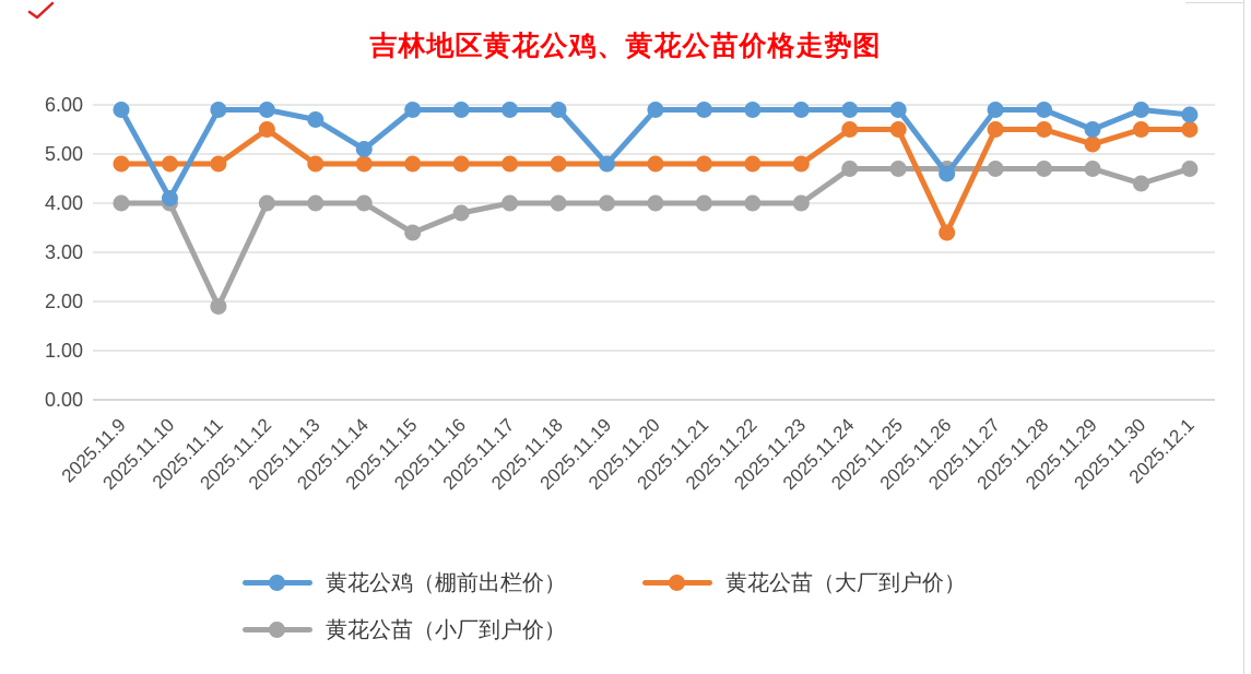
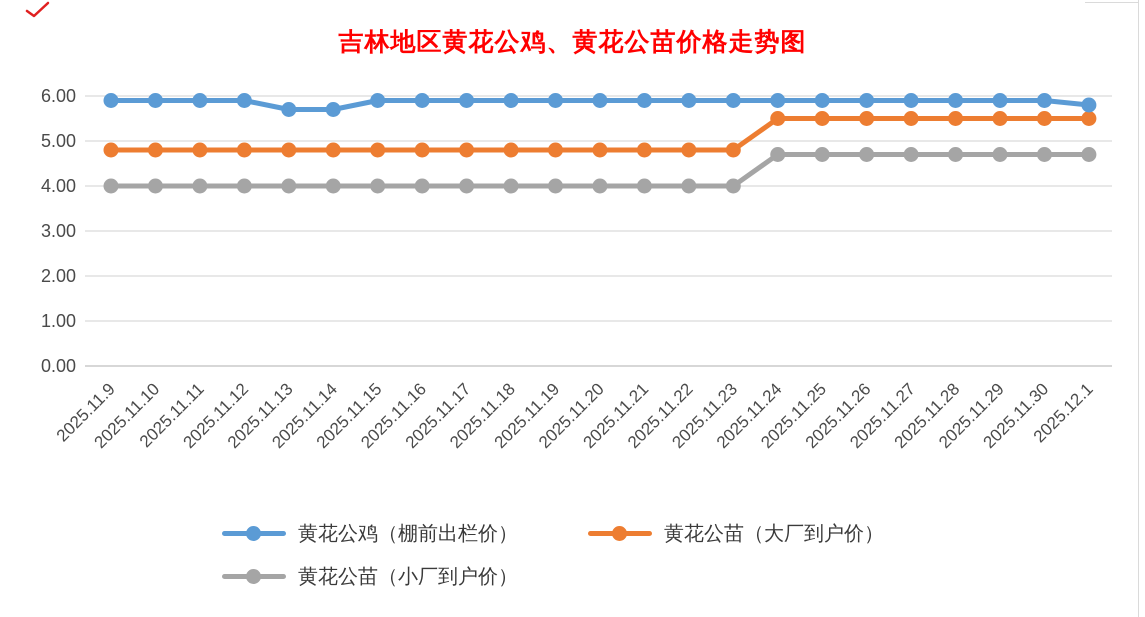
黄花公鸡（棚前出栏价）/2025.11.10: 4.1 -> 5.9
黄花公苗（小厂到户价）/2025.11.11: 1.9 -> 4.0
黄花公苗（大厂到户价）/2025.11.12: 5.5 -> 4.8
黄花公鸡（棚前出栏价）/2025.11.14: 5.1 -> 5.7
黄花公苗（小厂到户价）/2025.11.15: 3.4 -> 4.0
黄花公苗（小厂到户价）/2025.11.16: 3.8 -> 4.0
黄花公鸡（棚前出栏价）/2025.11.19: 4.8 -> 5.9
黄花公鸡（棚前出栏价）/2025.11.26: 4.6 -> 5.9
黄花公苗（大厂到户价）/2025.11.26: 3.4 -> 5.5
黄花公鸡（棚前出栏价）/2025.11.29: 5.5 -> 5.9
黄花公苗（大厂到户价）/2025.11.29: 5.2 -> 5.5
黄花公苗（小厂到户价）/2025.11.30: 4.4 -> 4.7
